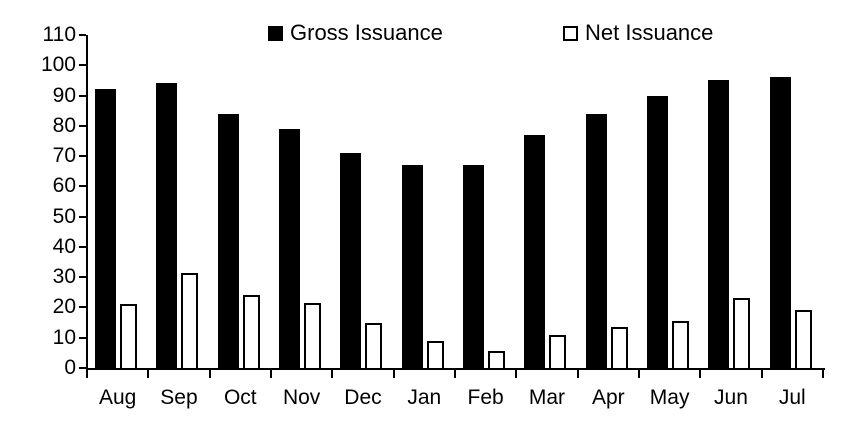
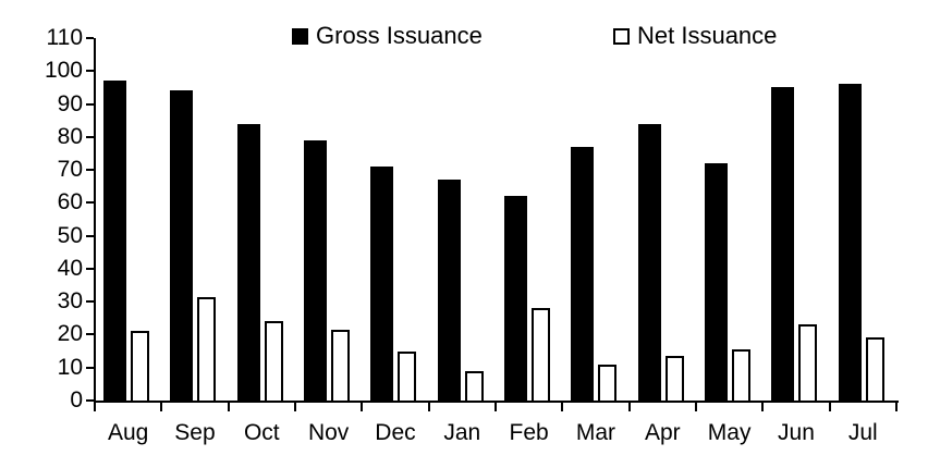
Gross Issuance/Aug: 92 -> 97
Gross Issuance/Feb: 67 -> 62
Net Issuance/Feb: 6 -> 28
Gross Issuance/May: 90 -> 72
